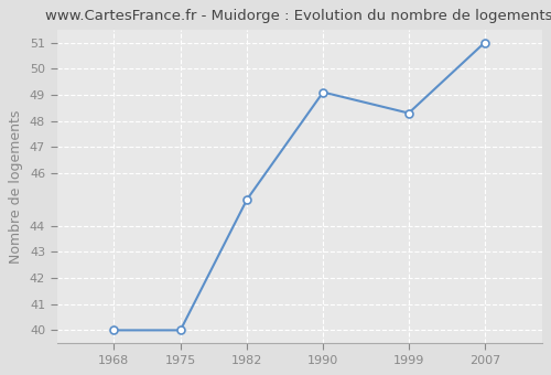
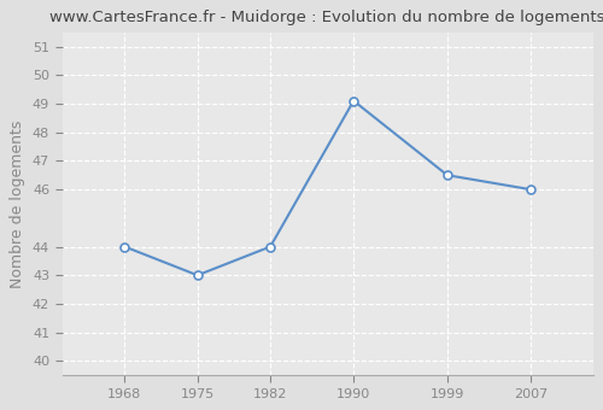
1968: 40.0 -> 44.0
1975: 40.0 -> 43.0
1982: 45.0 -> 44.0
1999: 48.3 -> 46.5
2007: 51.0 -> 46.0
